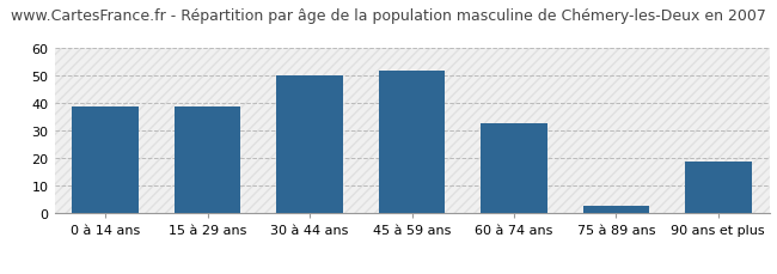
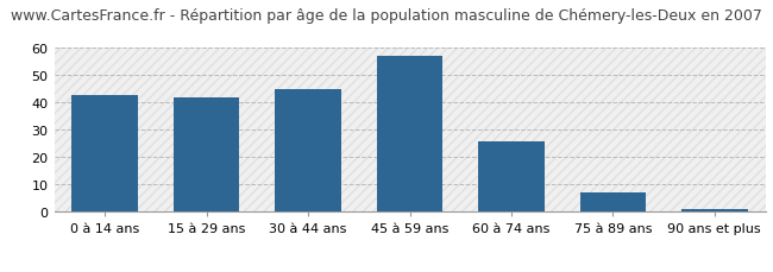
0 à 14 ans: 39 -> 43
15 à 29 ans: 39 -> 42
30 à 44 ans: 50 -> 45
45 à 59 ans: 52 -> 57
60 à 74 ans: 33 -> 26
75 à 89 ans: 3 -> 7
90 ans et plus: 19 -> 1
